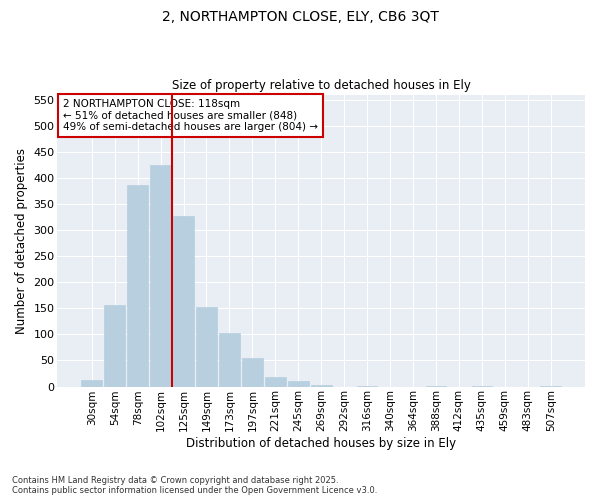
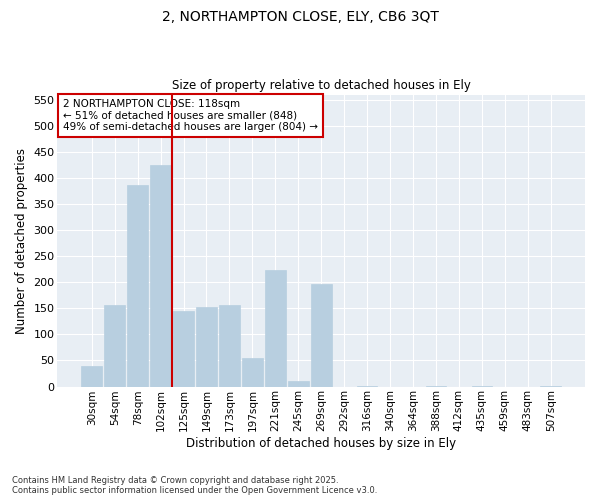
30sqm: 13 -> 40
125sqm: 328 -> 144
173sqm: 103 -> 156
221sqm: 18 -> 224
269sqm: 3 -> 196
